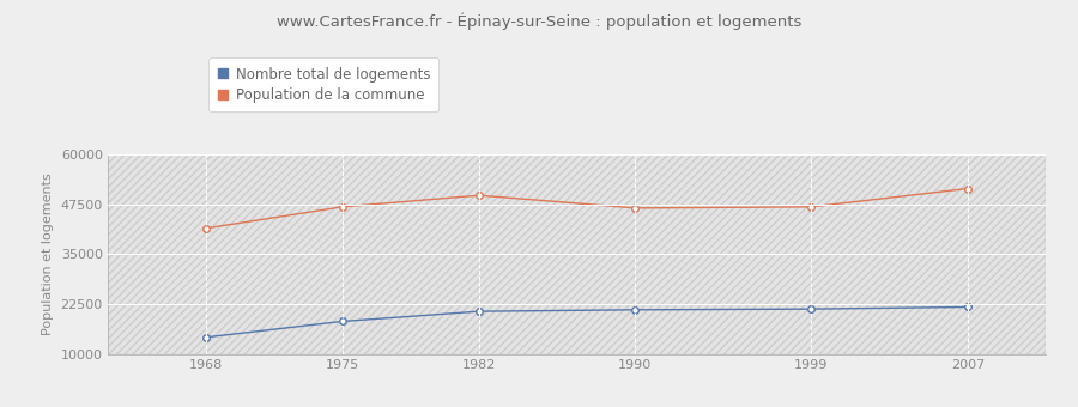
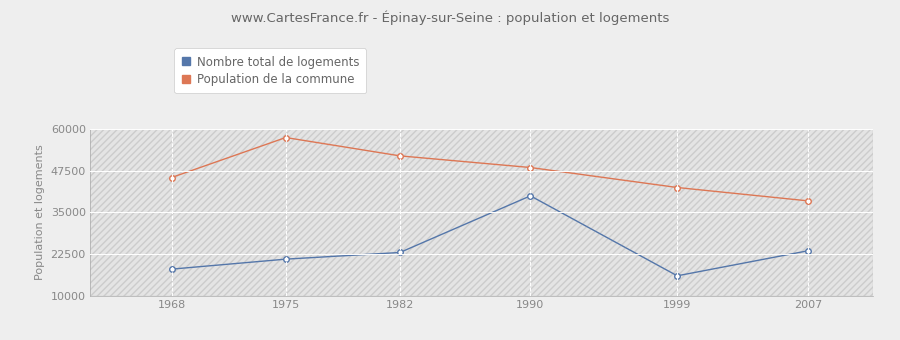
Nombre total de logements/1968: 14200 -> 18000
Population de la commune/1968: 41500 -> 45500
Nombre total de logements/1975: 18200 -> 21000
Population de la commune/1975: 46900 -> 57500
Nombre total de logements/1982: 20700 -> 23000
Population de la commune/1982: 49800 -> 52000
Nombre total de logements/1990: 21100 -> 40000
Population de la commune/1990: 46600 -> 48500
Nombre total de logements/1999: 21300 -> 16000
Population de la commune/1999: 46900 -> 42500
Nombre total de logements/2007: 21800 -> 23500
Population de la commune/2007: 51500 -> 38500
